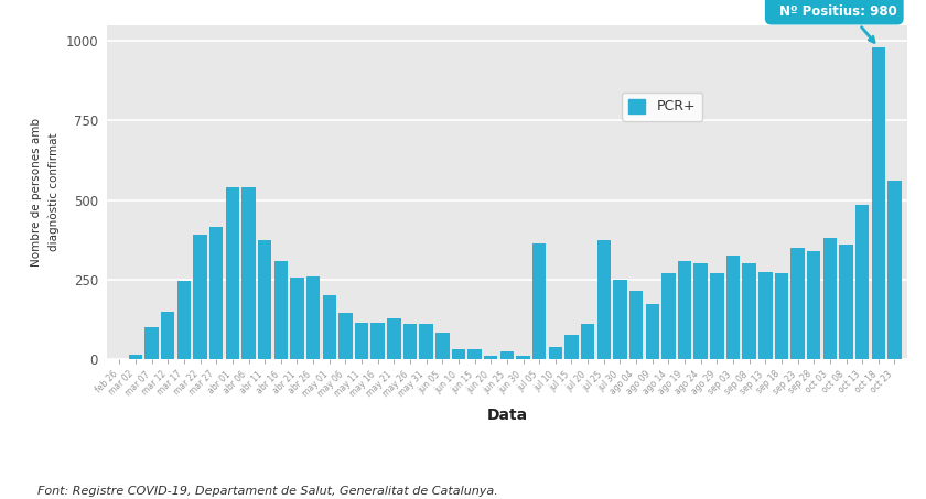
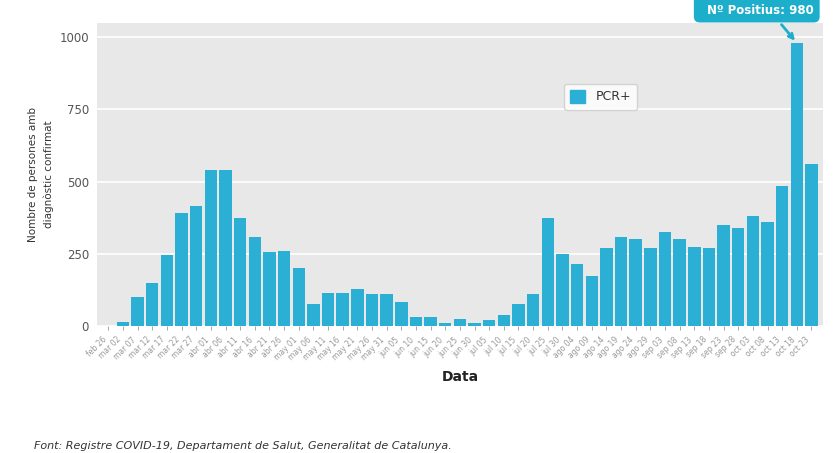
may 06: 145 -> 75
jul 05: 365 -> 20
